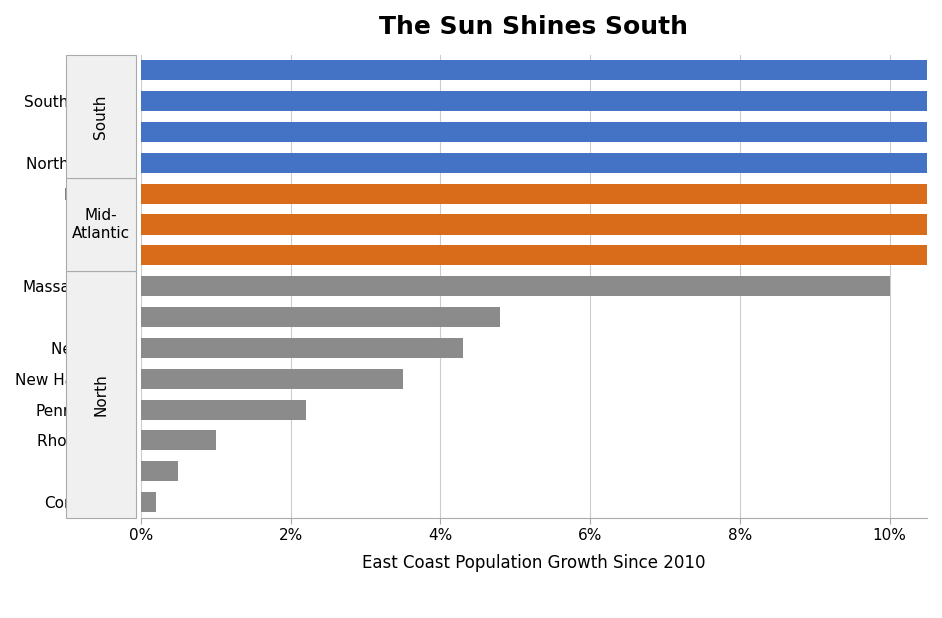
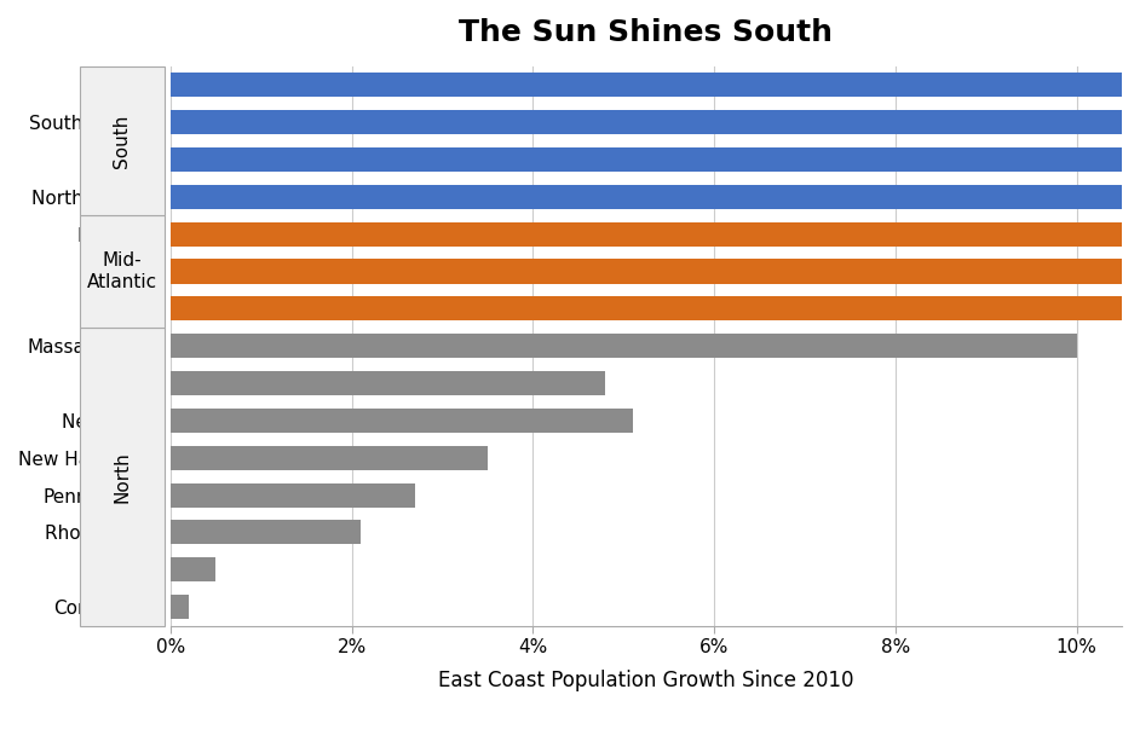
New Jersey: 4.3% -> 5.1%
Pennsylvania: 2.2% -> 2.7%
Rhode Island: 1.0% -> 2.1%
